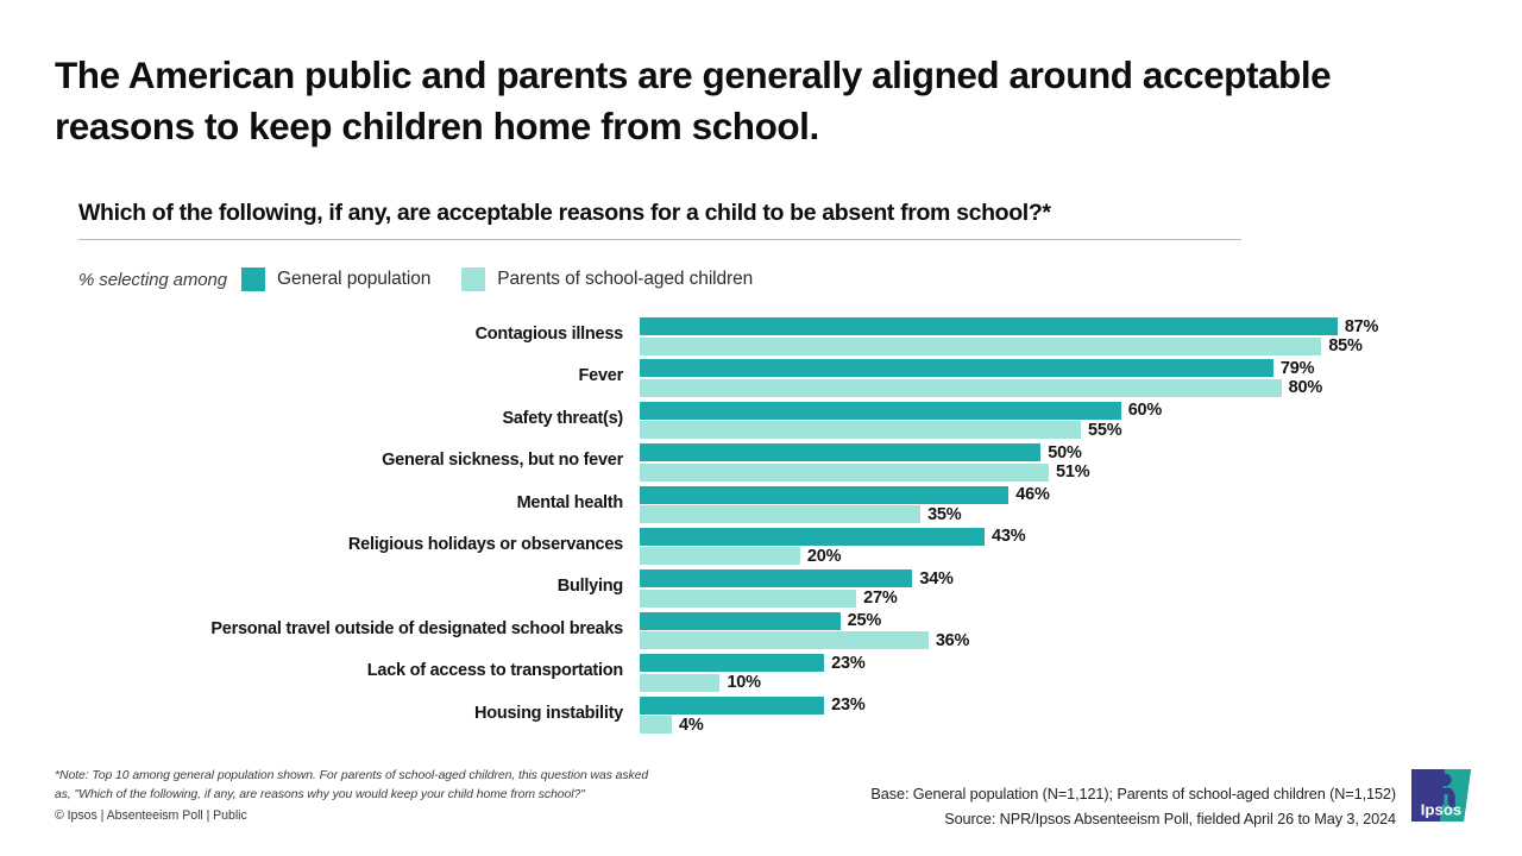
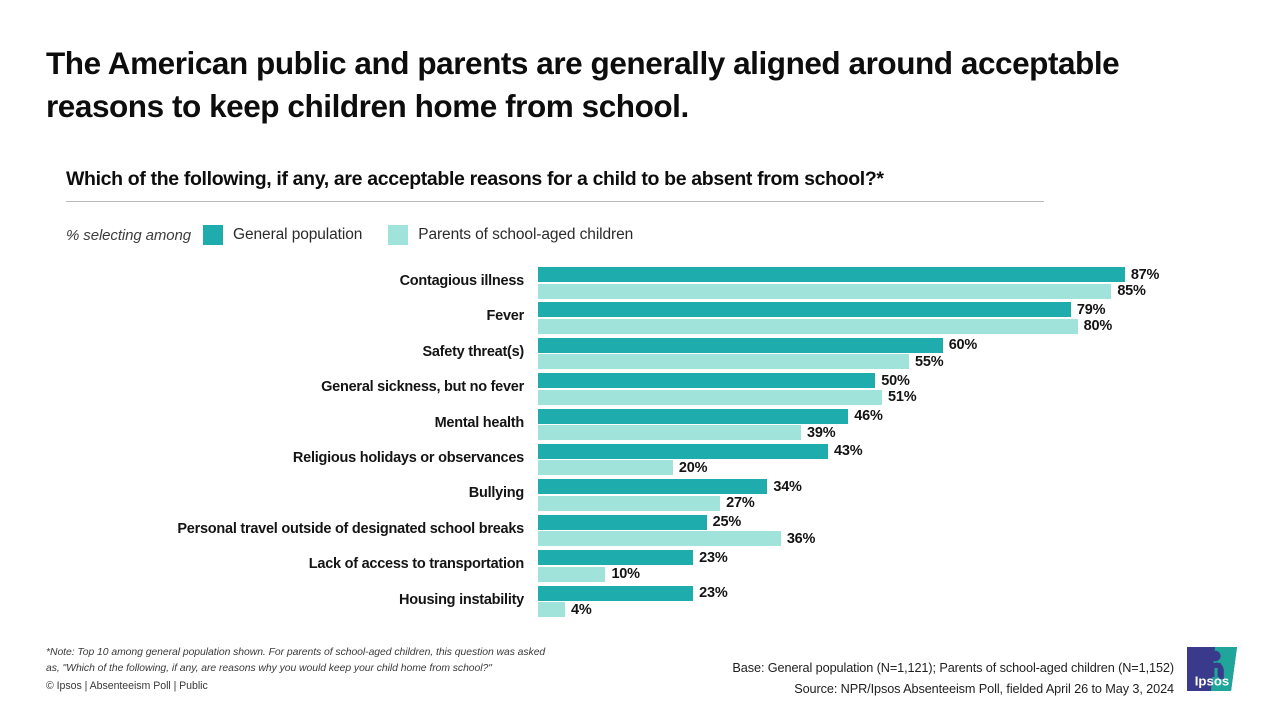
Parents of school-aged children/Mental health: 35% -> 39%
